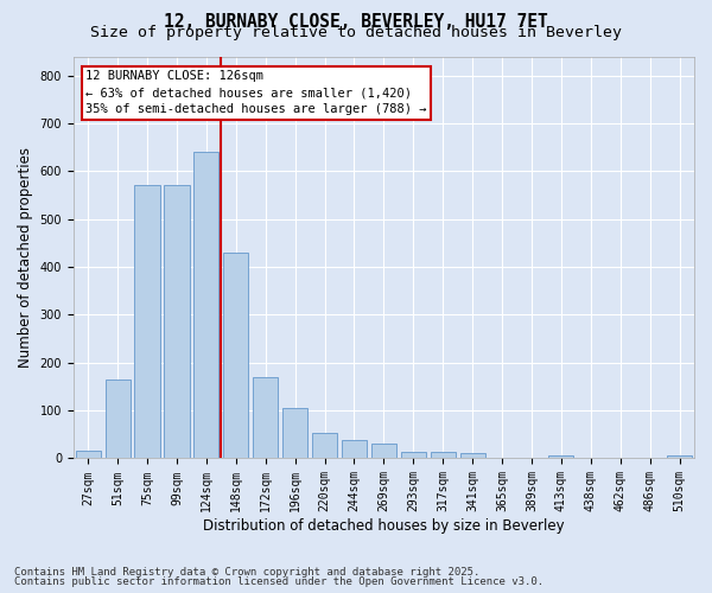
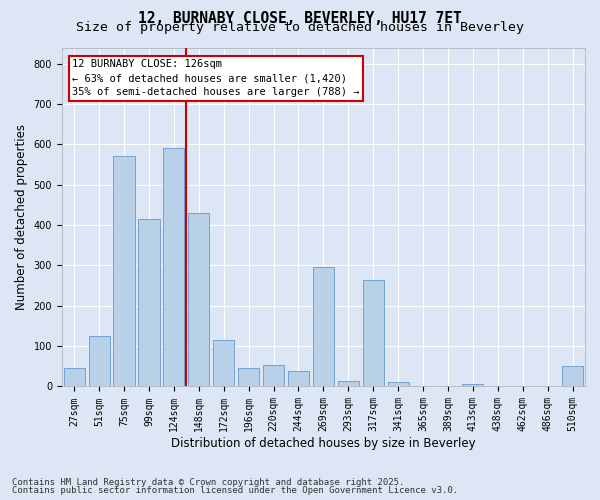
27sqm: 15 -> 45
51sqm: 165 -> 125
99sqm: 570 -> 415
124sqm: 640 -> 590
172sqm: 170 -> 115
196sqm: 105 -> 45
269sqm: 30 -> 295
317sqm: 13 -> 265
510sqm: 5 -> 50
